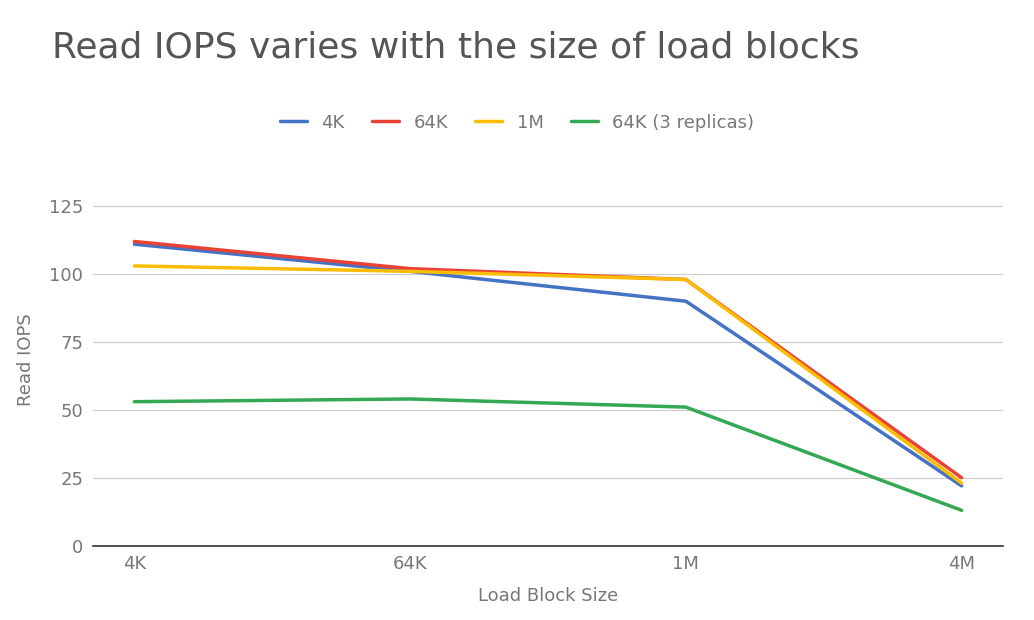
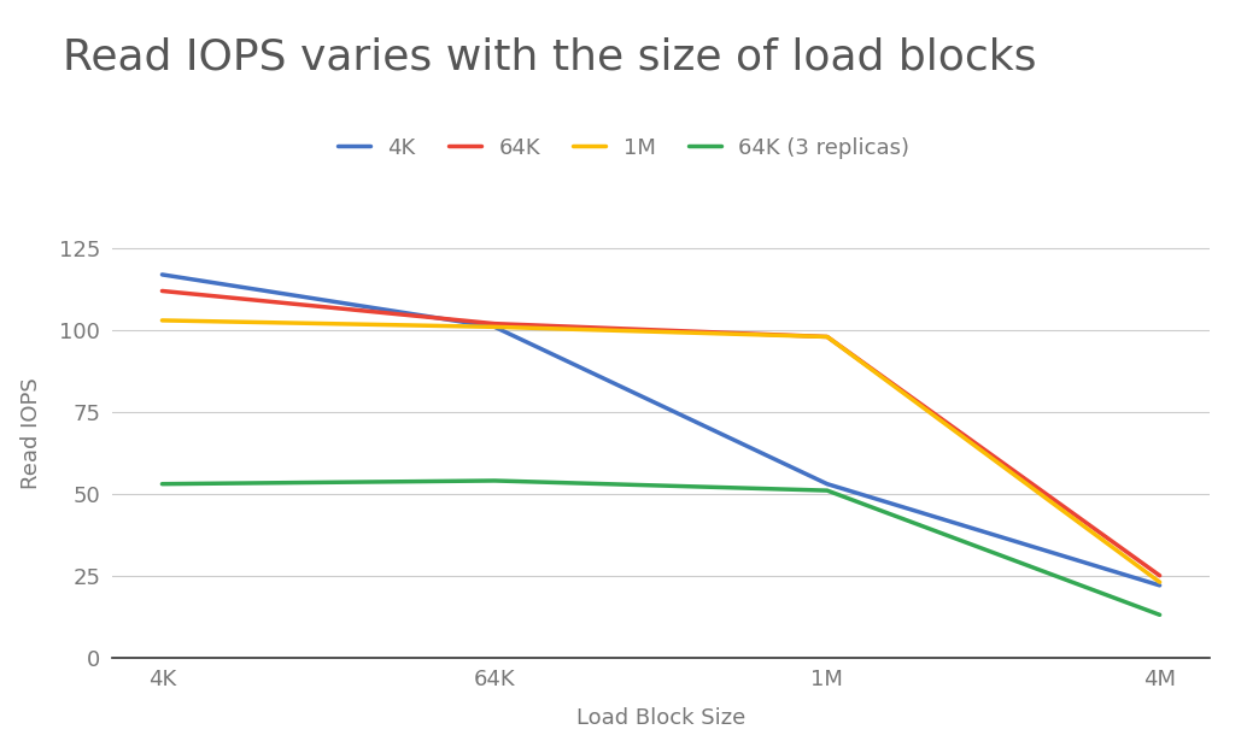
4K/4K: 111 -> 117
4K/1M: 90 -> 53
